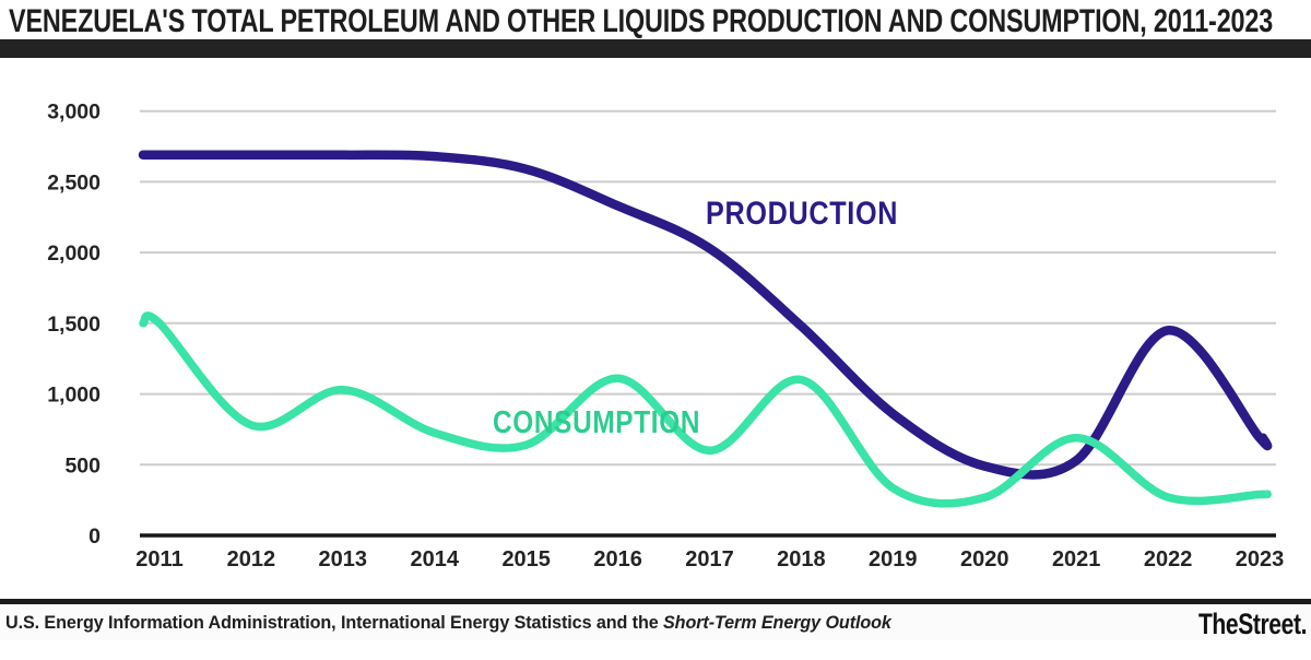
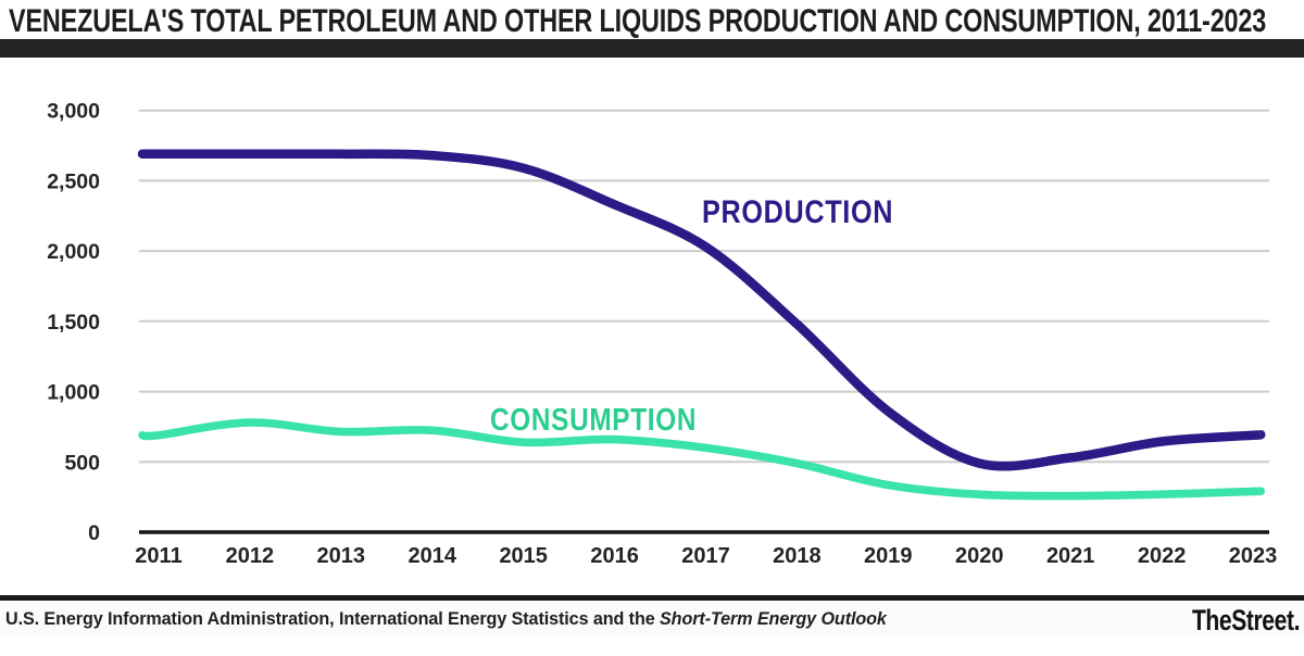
CONSUMPTION/2011: 1500 -> 690
CONSUMPTION/2013: 1030 -> 720
CONSUMPTION/2016: 1110 -> 660
CONSUMPTION/2018: 1100 -> 490
CONSUMPTION/2021: 690 -> 260
PRODUCTION/2022: 1450 -> 640
